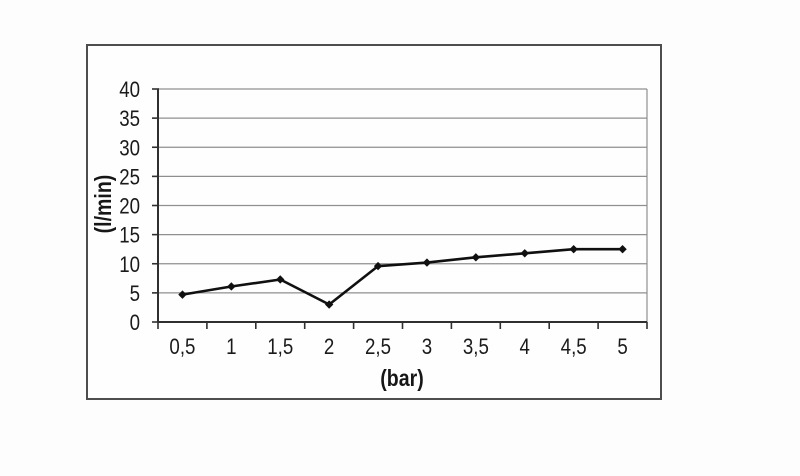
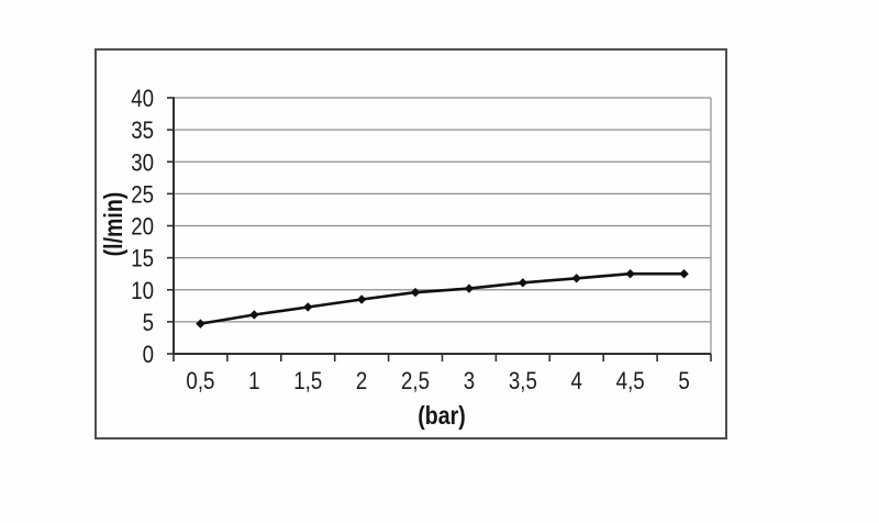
2: 3 -> 8
